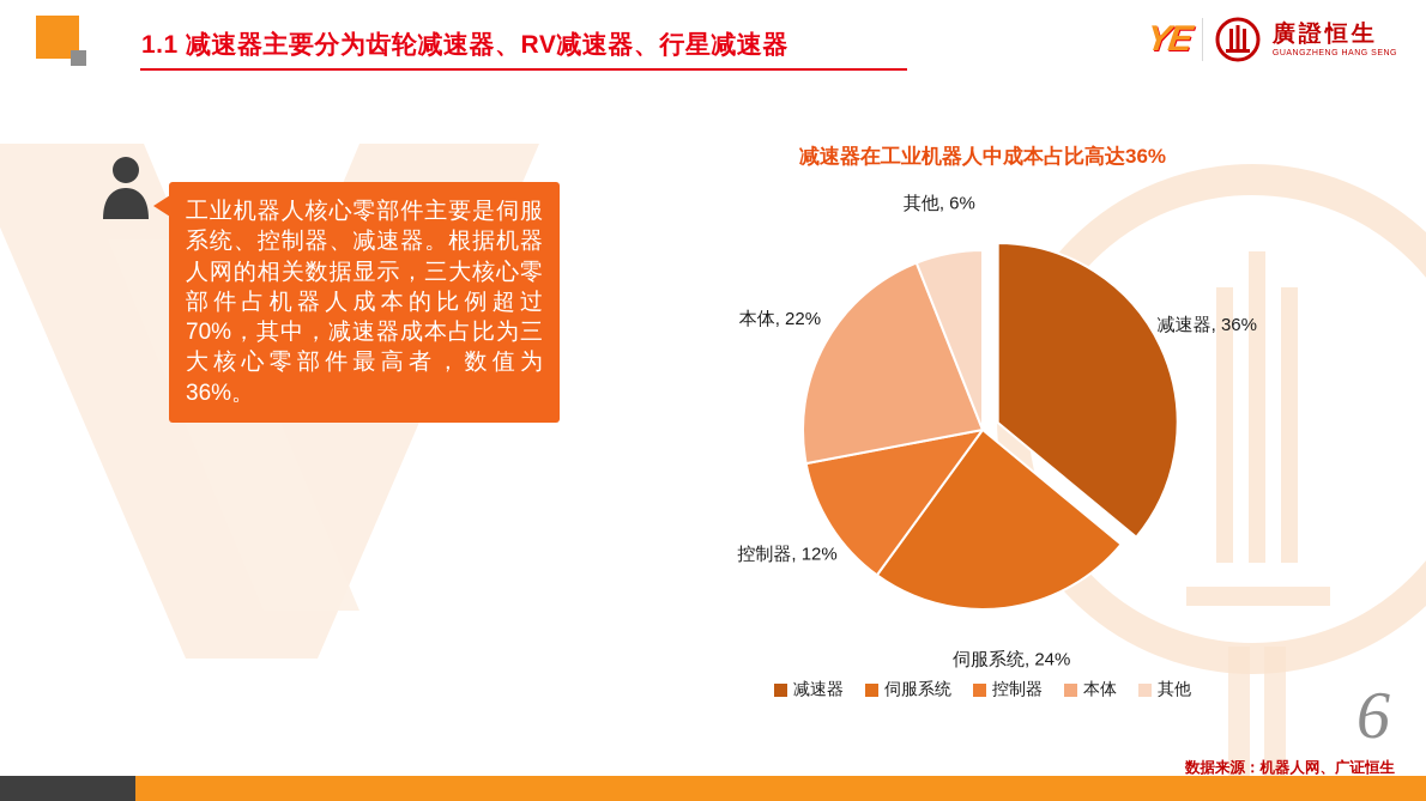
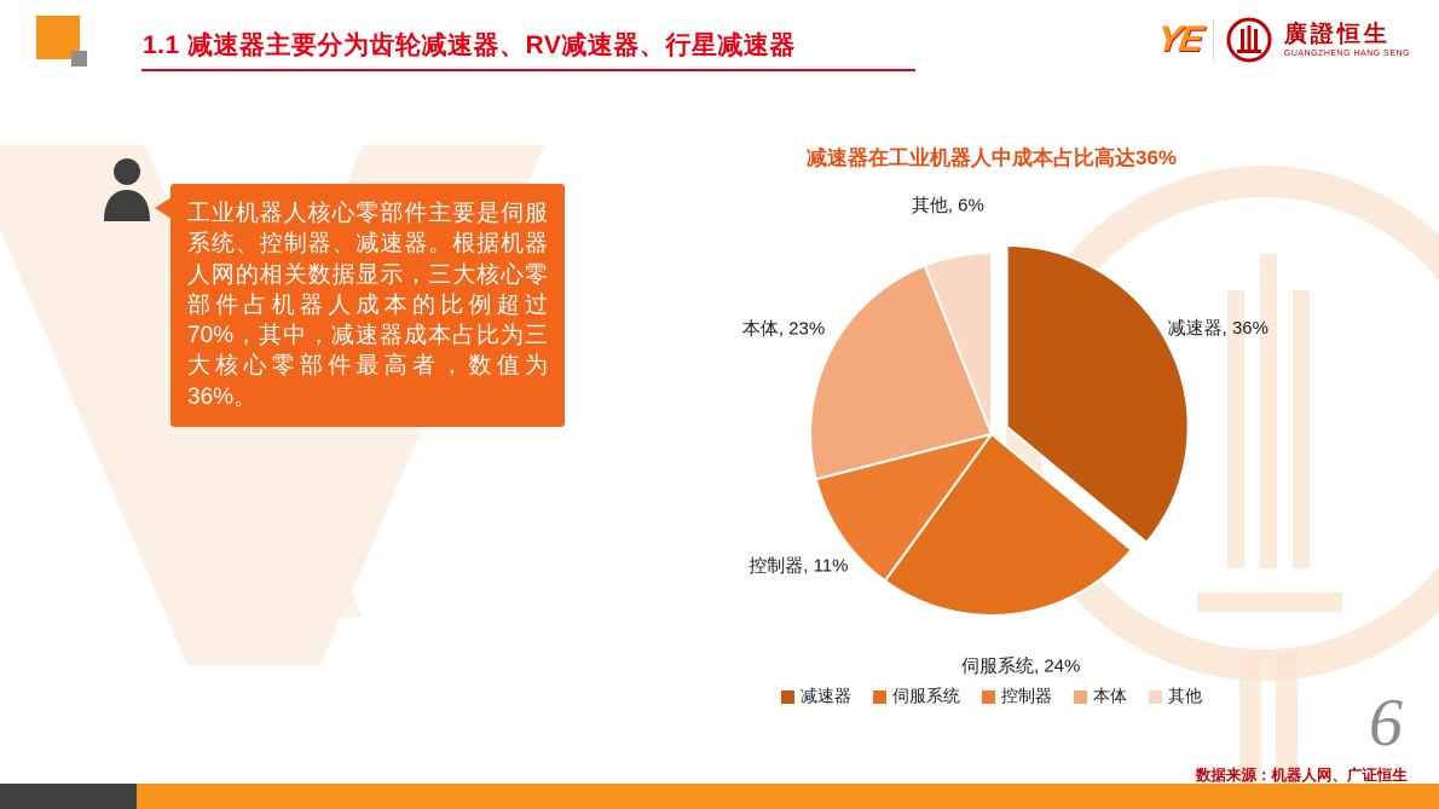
控制器: 12% -> 11%
本体: 22% -> 23%
